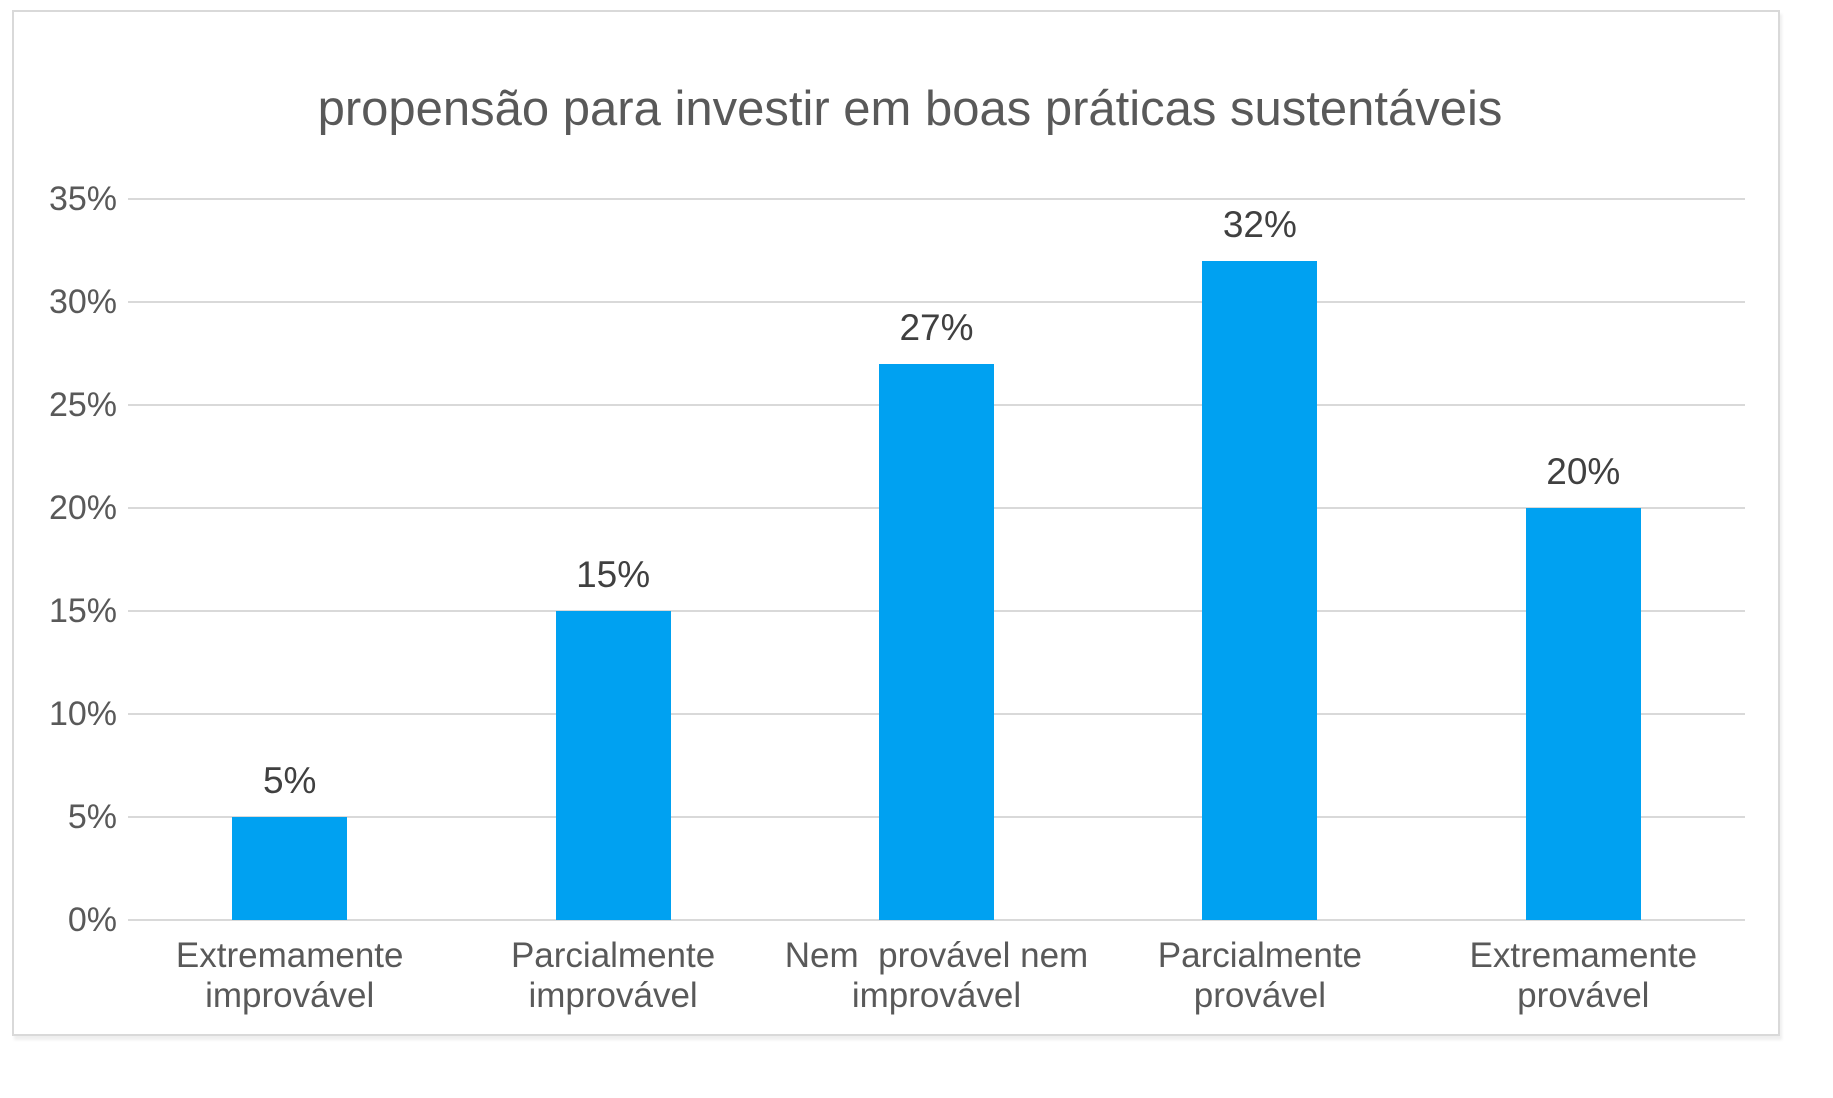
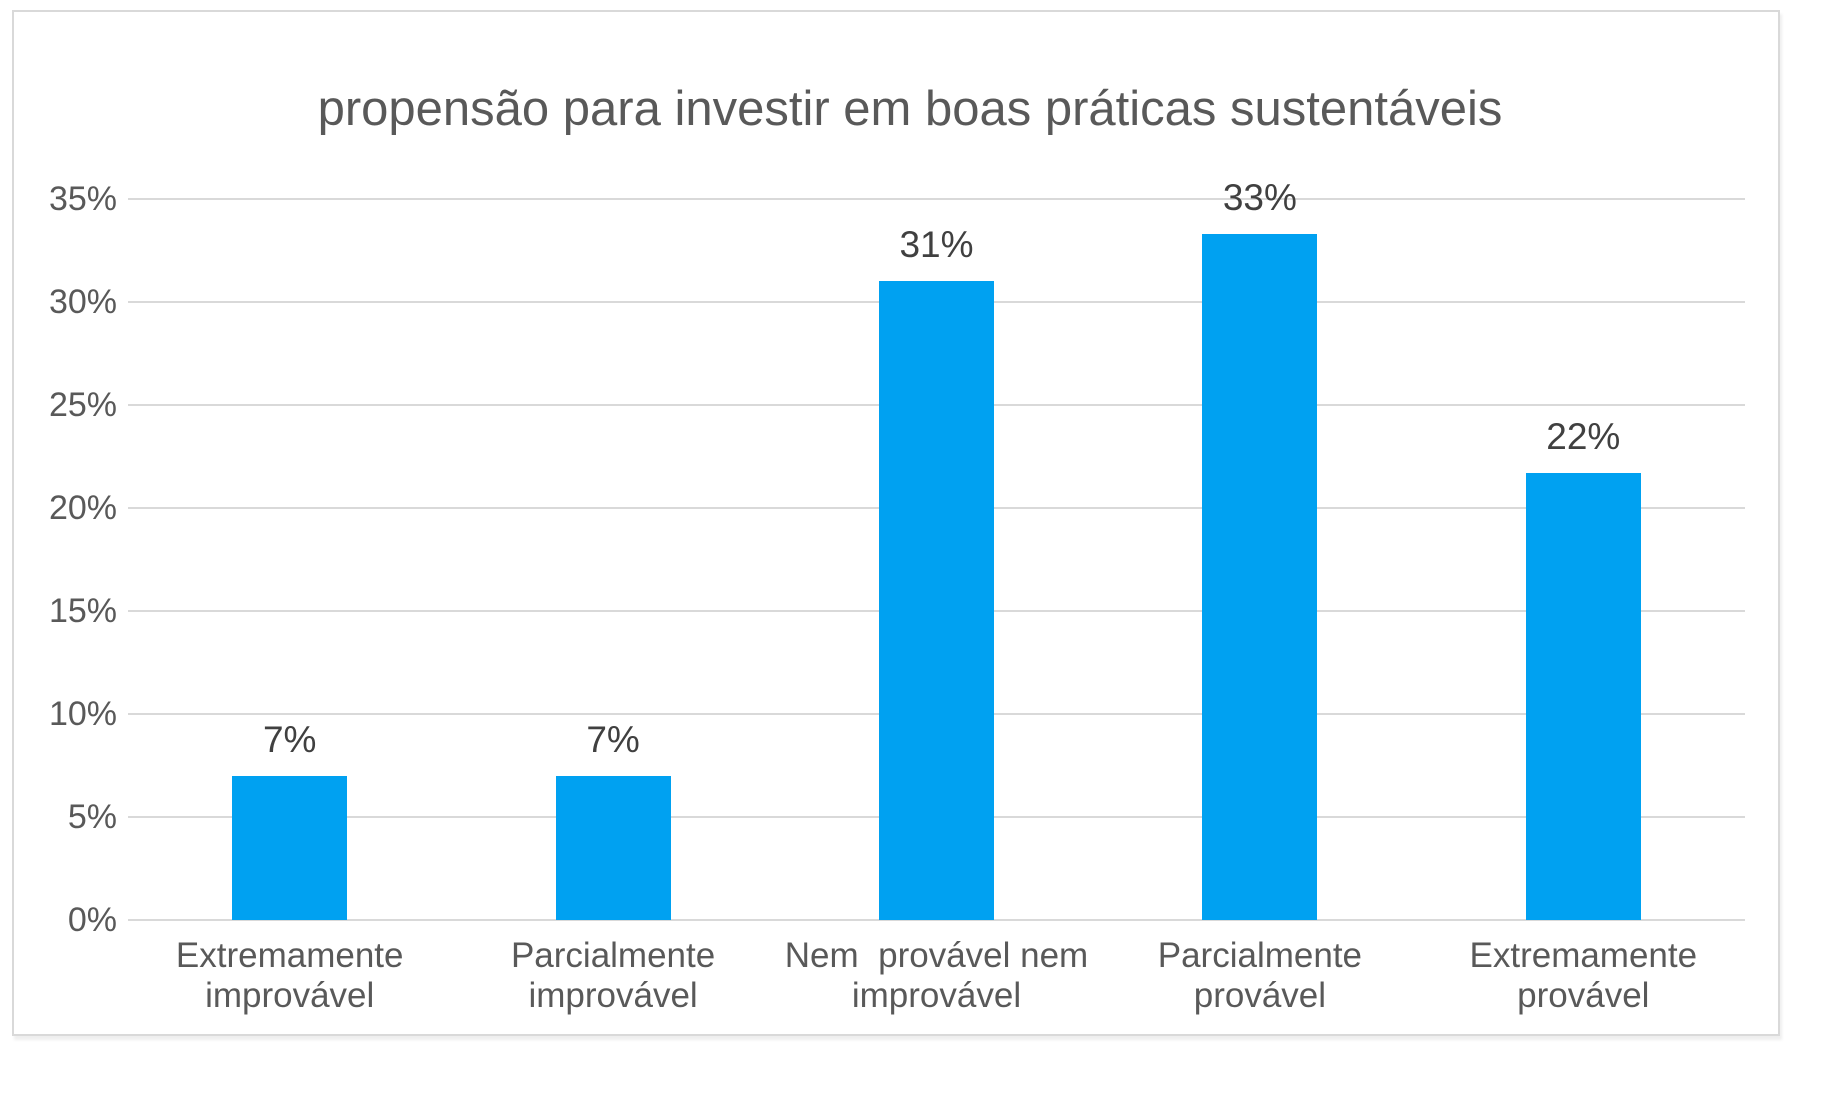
Extremamente improvável: 5% -> 7%
Parcialmente improvável: 15% -> 7%
Nem provável nem improvável: 27% -> 31%
Parcialmente provável: 32% -> 33%
Extremamente provável: 20% -> 22%
